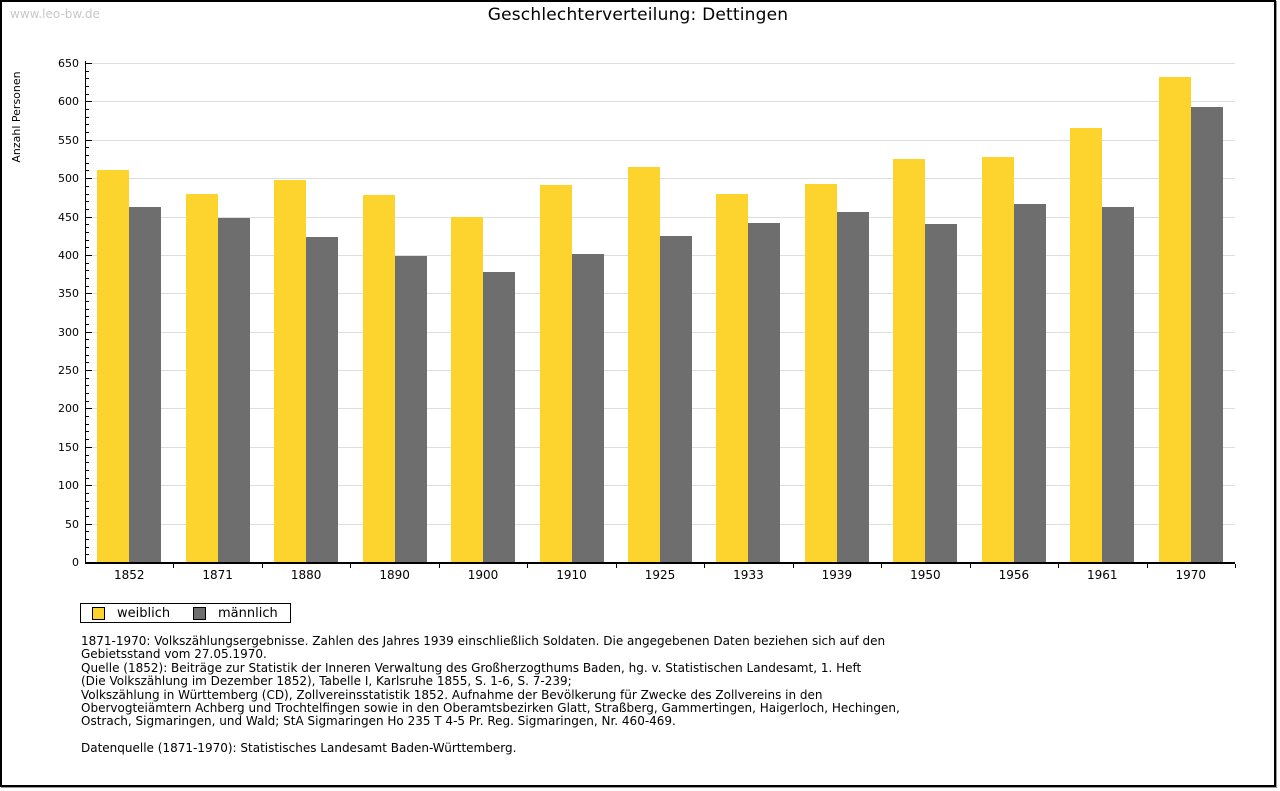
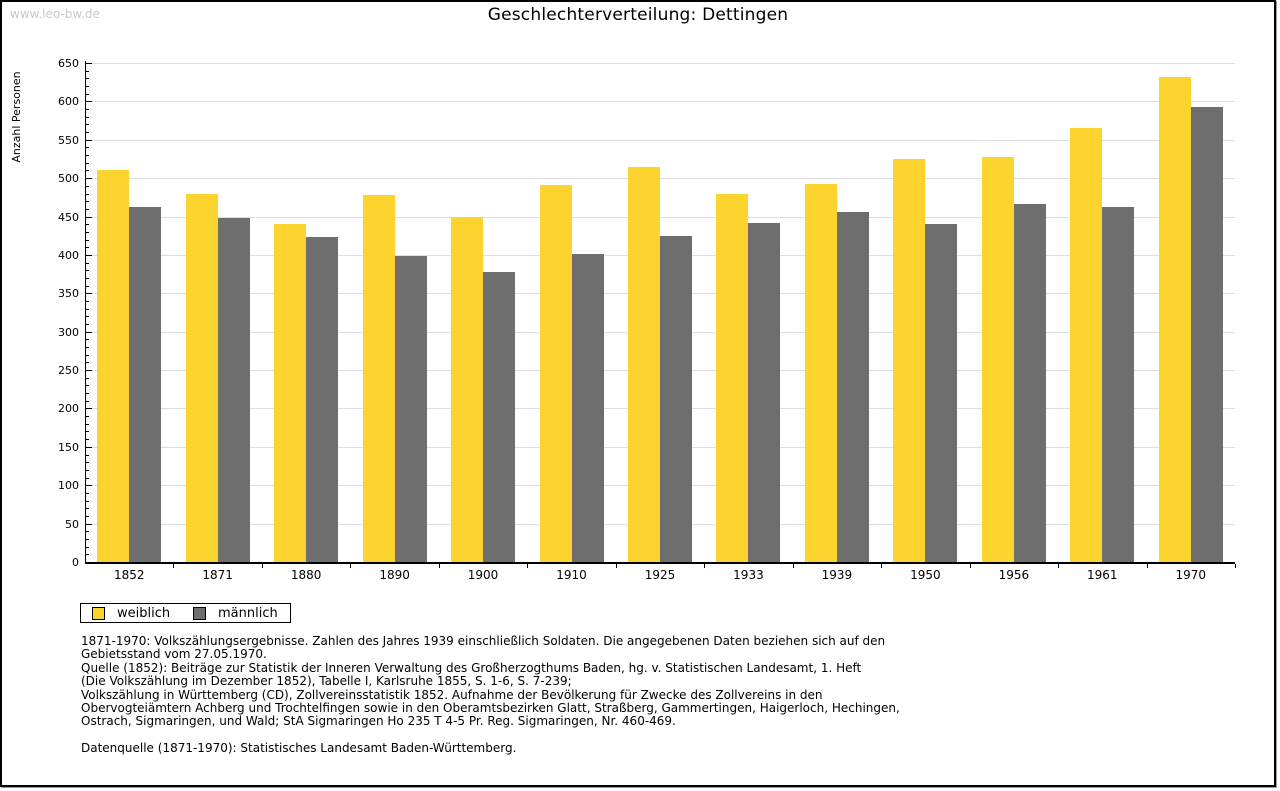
weiblich/1880: 500 -> 440
